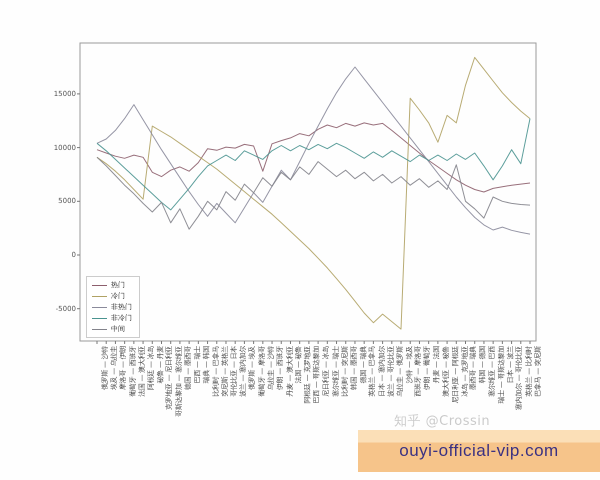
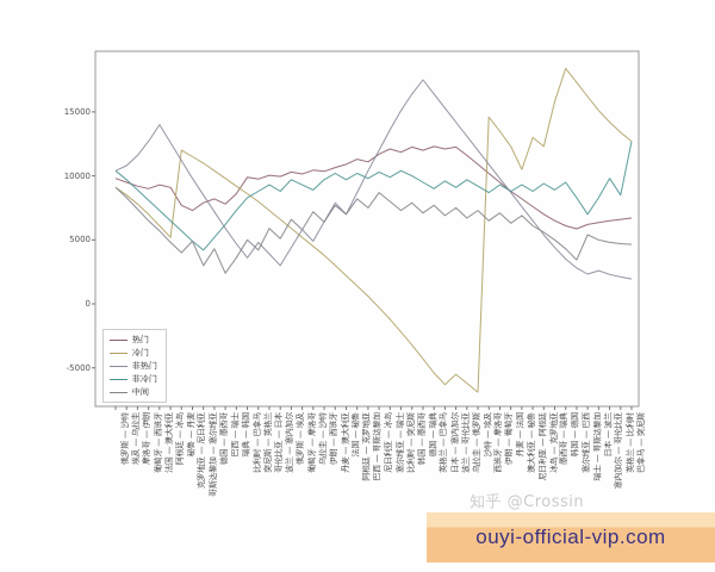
热门/乌拉圭 — 沙特: 7800 -> 10400
中间/冰岛 — 克罗地亚: 8400 -> 5600
